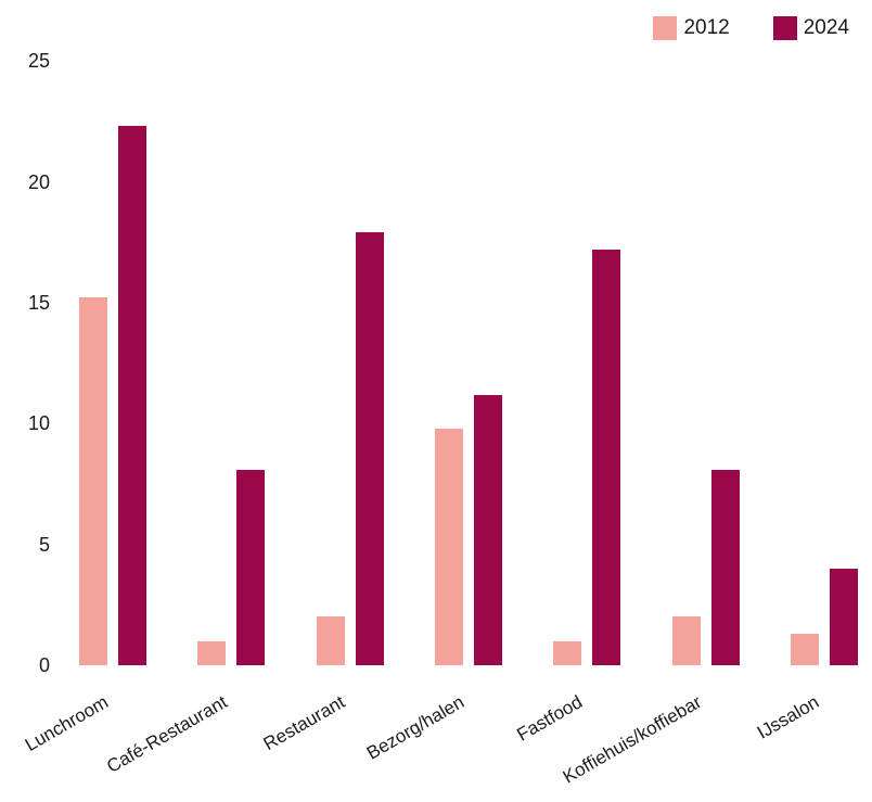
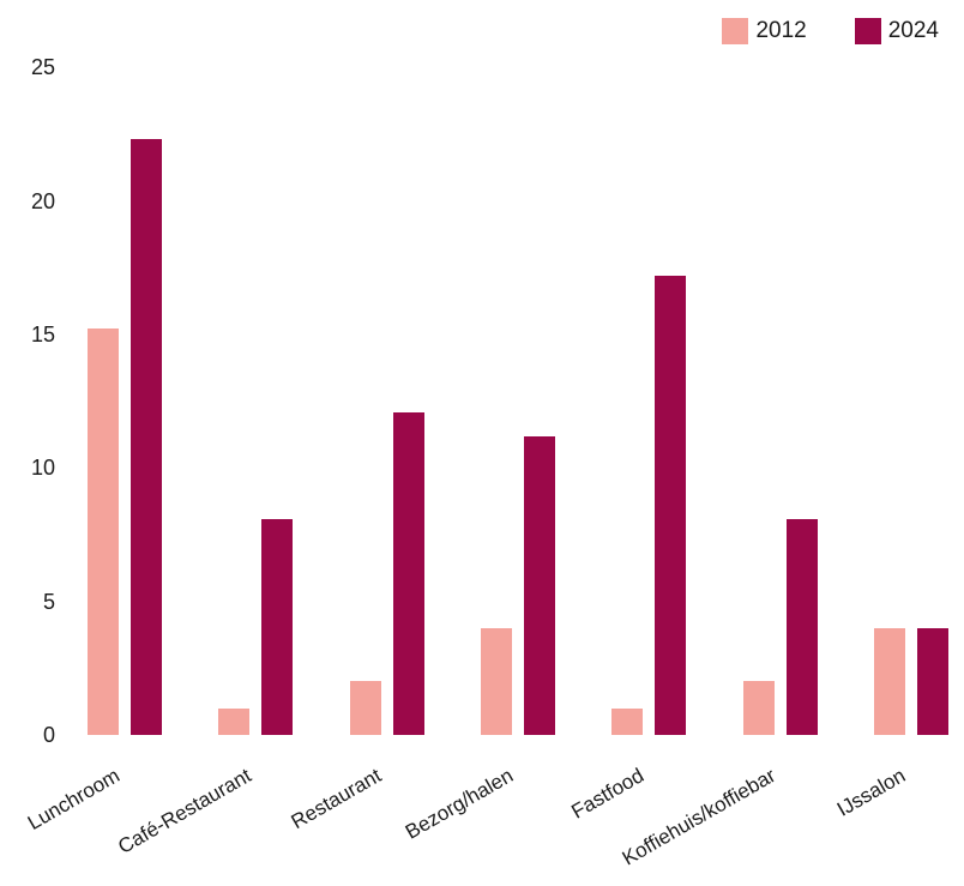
2024/Restaurant: 17.9 -> 12.1
2012/Bezorg/halen: 9.8 -> 4.0
2012/IJssalon: 1.3 -> 4.0
